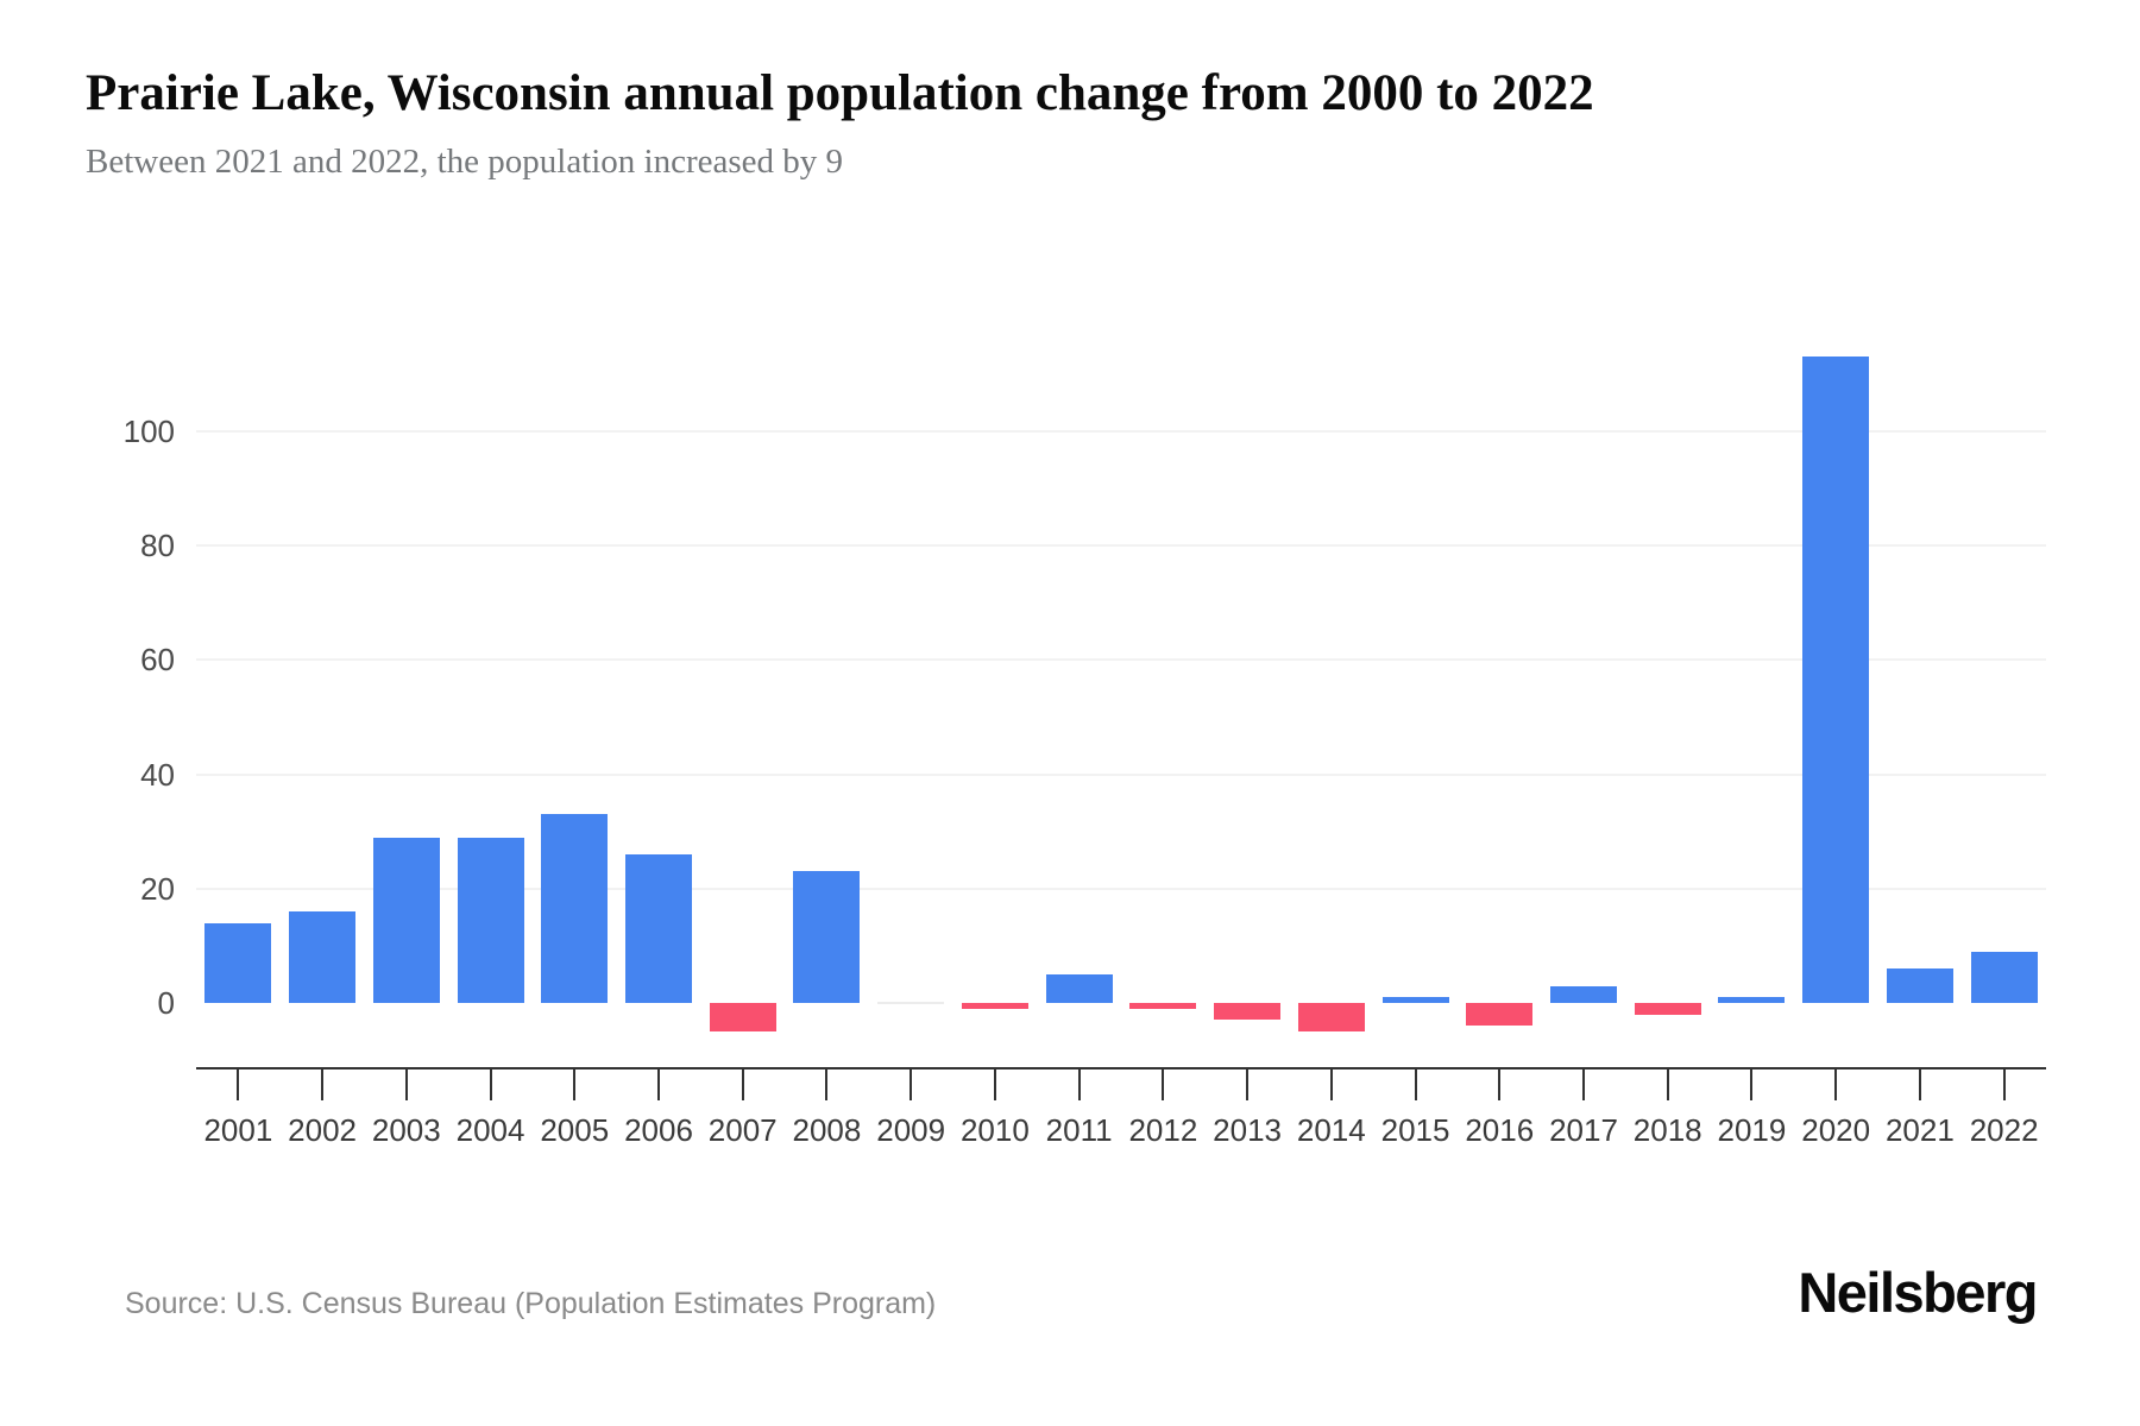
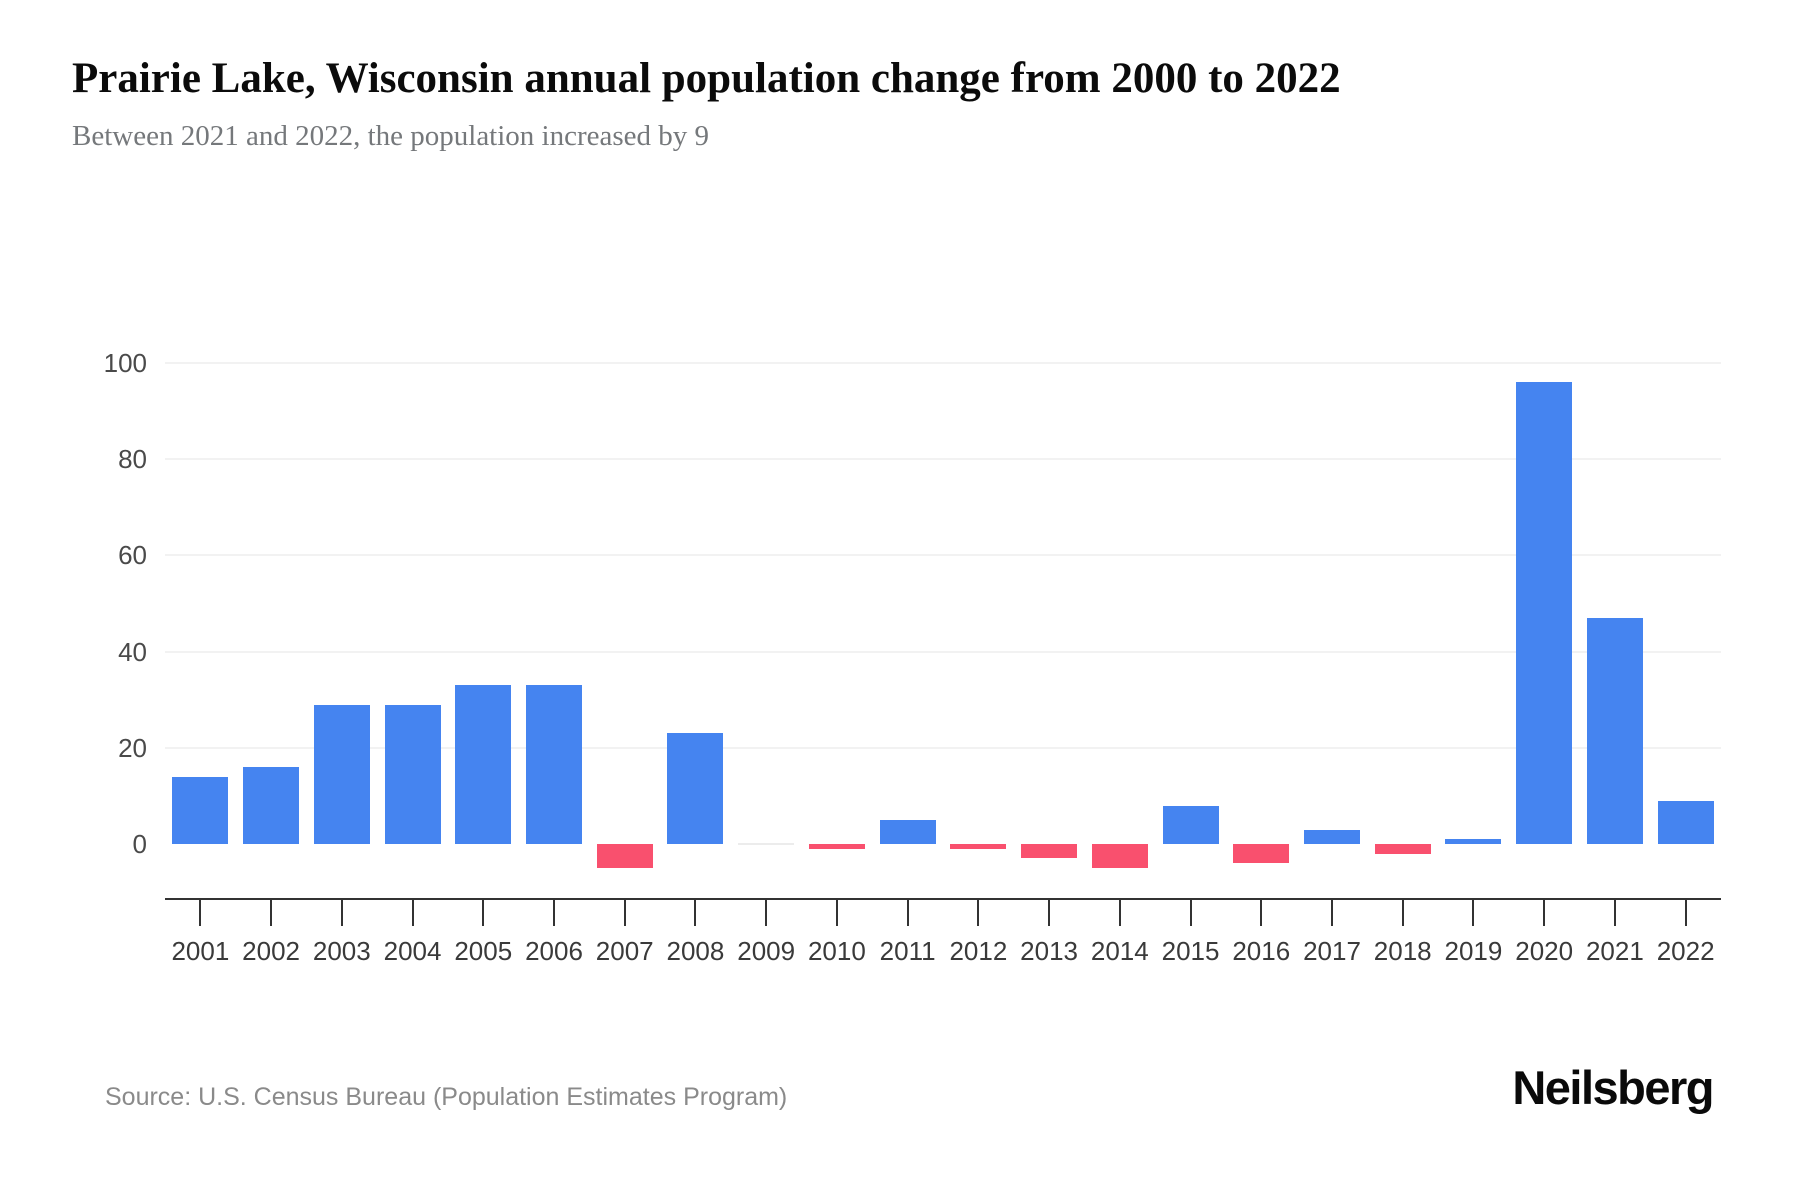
2006: 26 -> 33
2015: 1 -> 8
2020: 113 -> 96
2021: 6 -> 47
